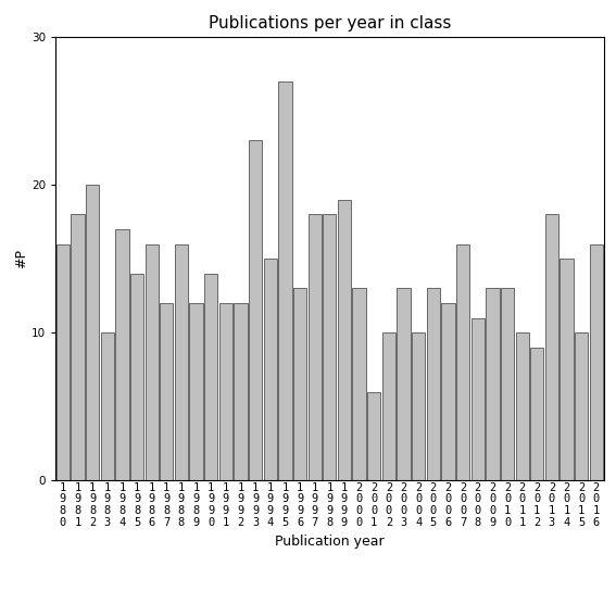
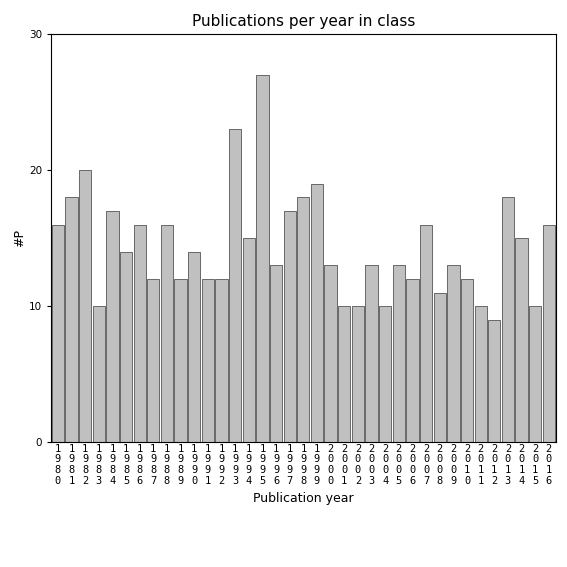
1 9 9 7: 18 -> 17
2 0 0 1: 6 -> 10
2 0 1 0: 13 -> 12
